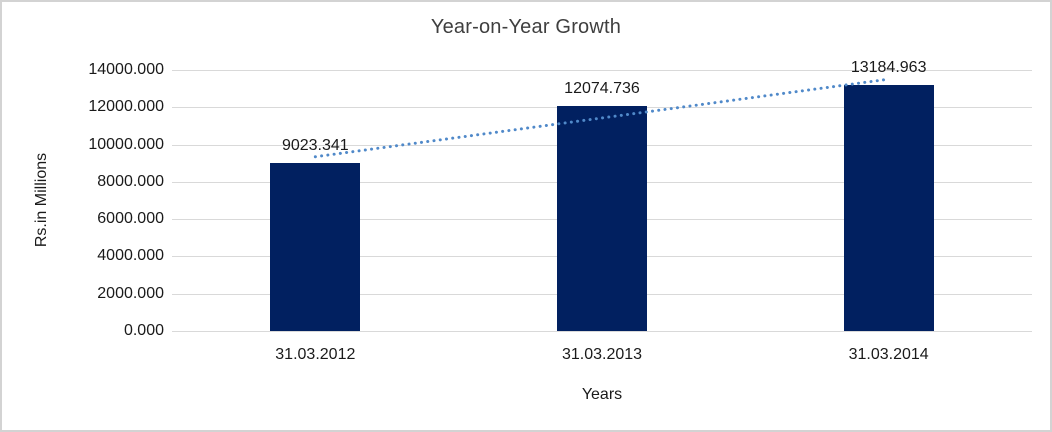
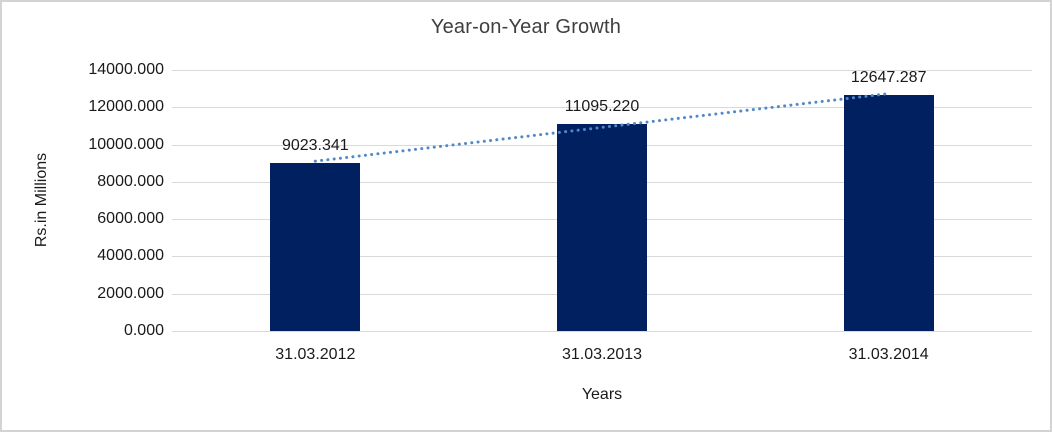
31.03.2013: 12074.736 -> 11095.220
31.03.2014: 13184.963 -> 12647.287
